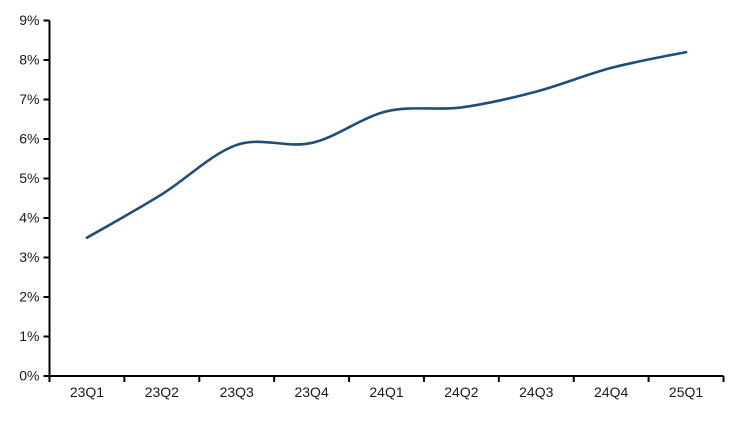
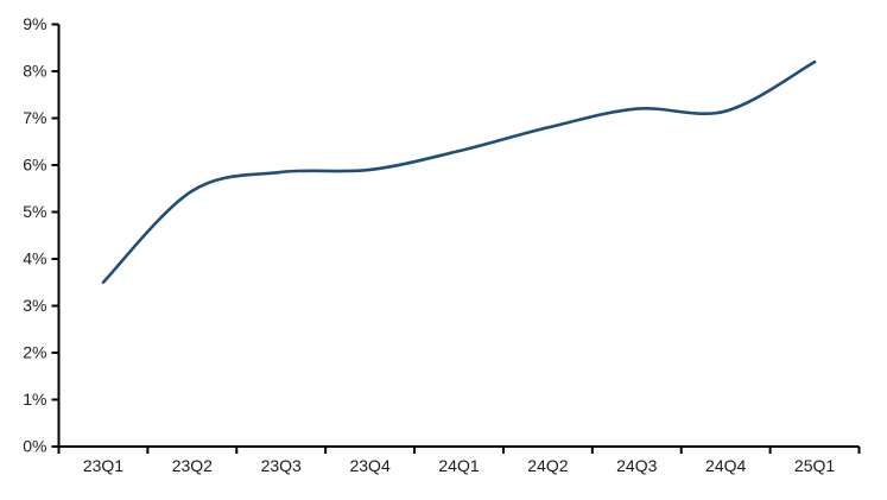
23Q2: 4.6% -> 5.5%
24Q1: 6.7% -> 6.3%
24Q4: 7.8% -> 7.2%
